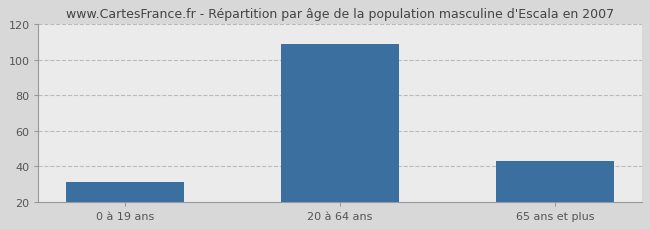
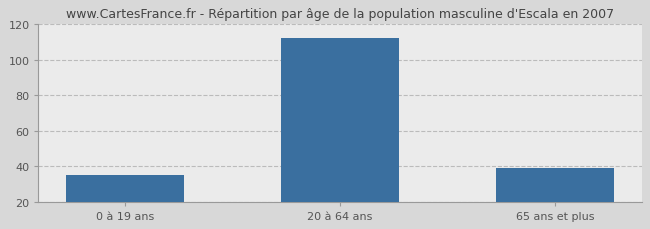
0 à 19 ans: 31 -> 35
20 à 64 ans: 109 -> 112
65 ans et plus: 43 -> 39
